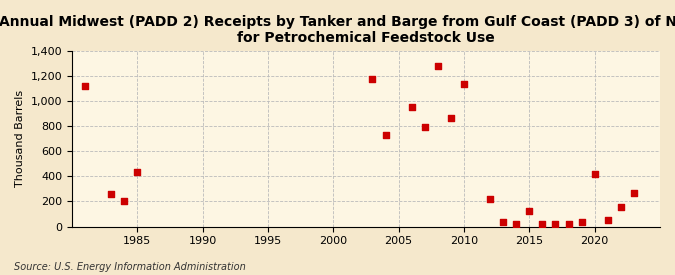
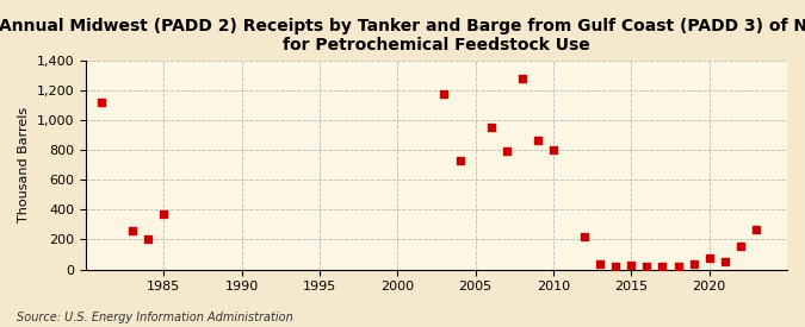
1985: 430 -> 370
2010: 1,130 -> 800
2015: 120 -> 30
2020: 420 -> 80
